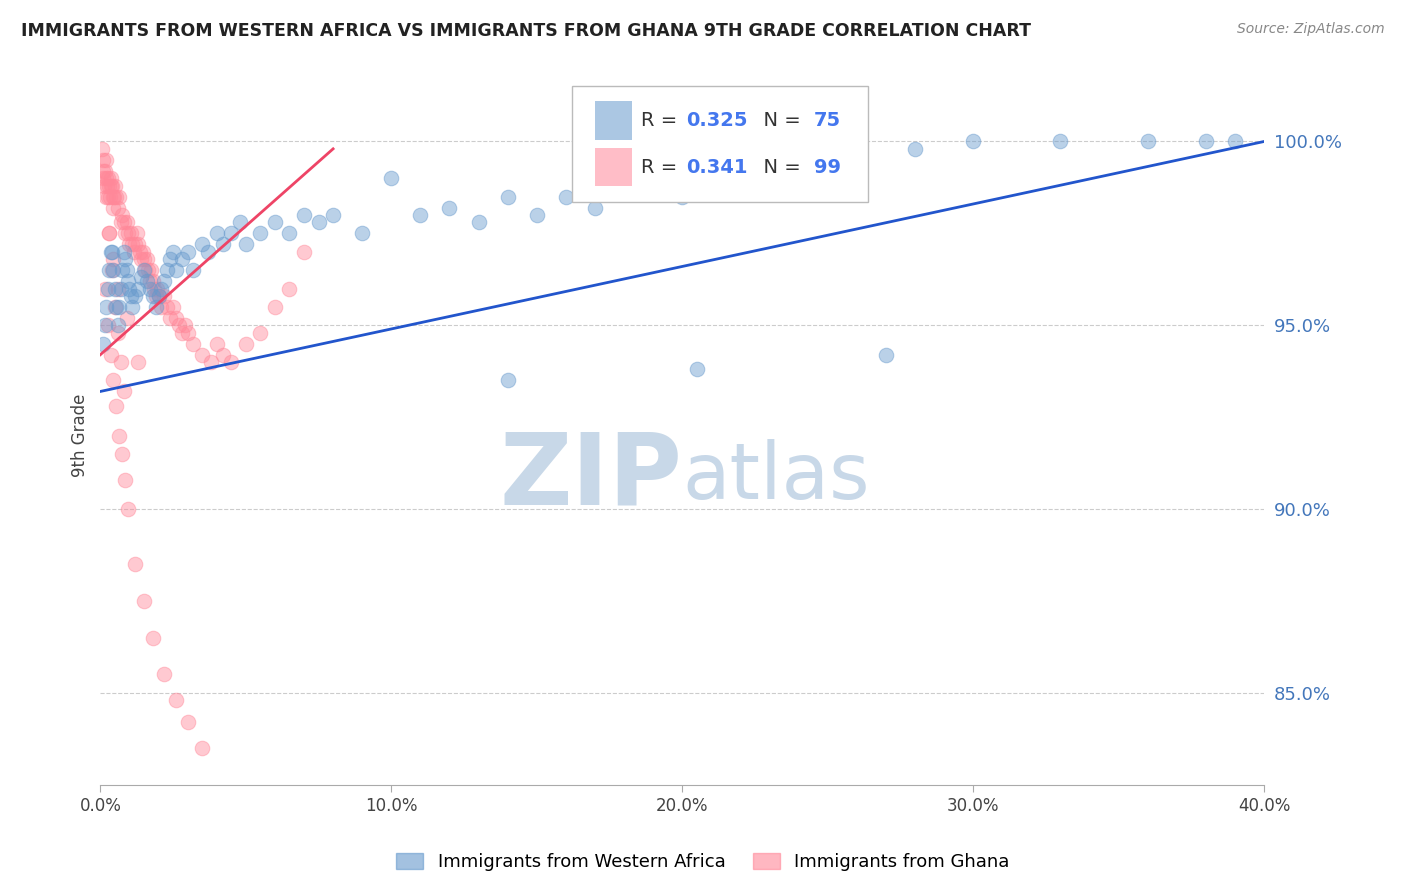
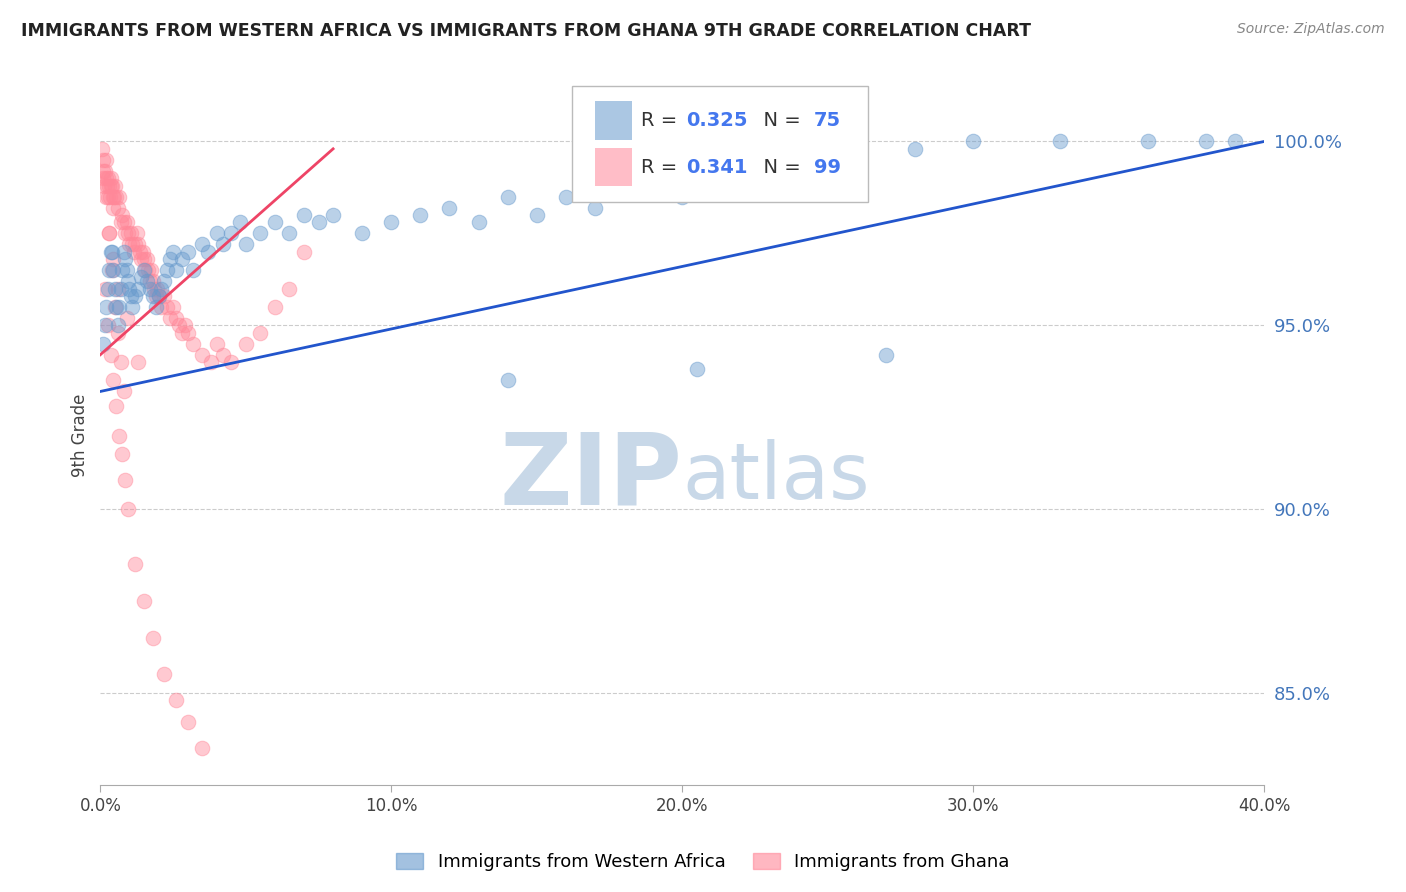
Immigrants from Western Africa/10.0%: 99.0% -> 97.8%
